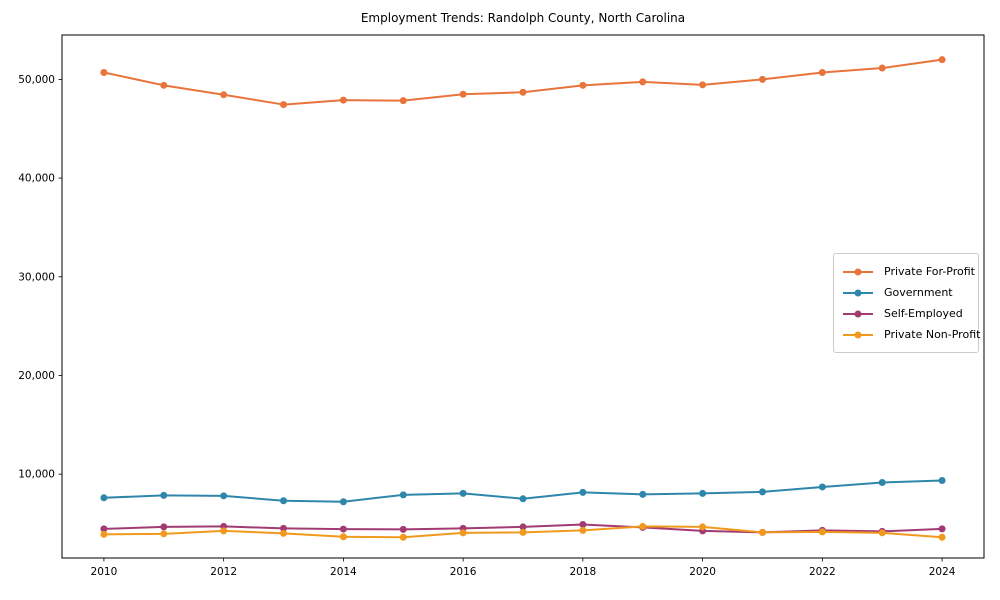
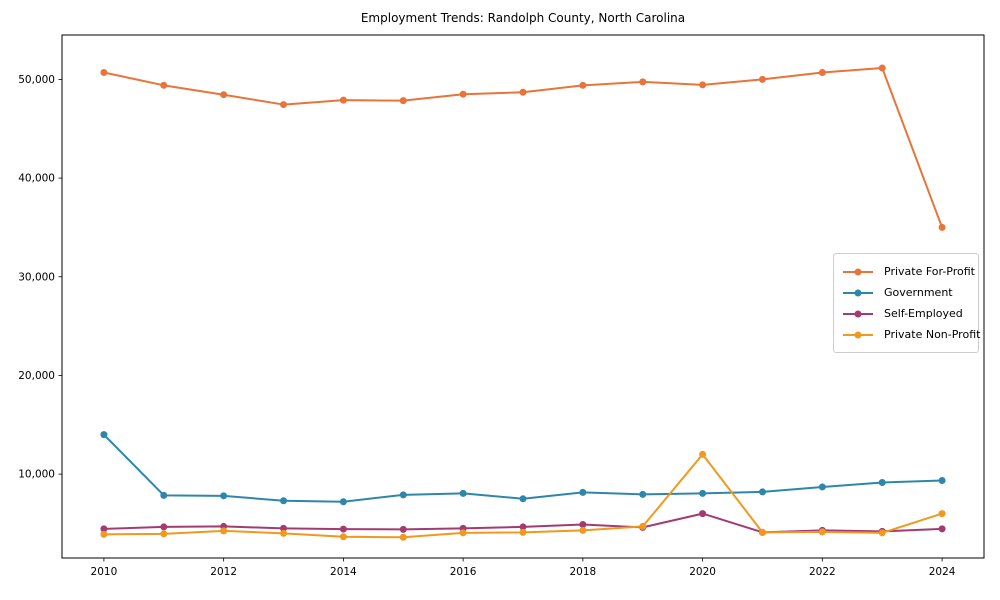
Government/2010: 8000 -> 14000
Self-Employed/2020: 4000 -> 6000
Private Non-Profit/2020: 5000 -> 12000
Private For-Profit/2024: 52000 -> 35000
Private Non-Profit/2024: 4000 -> 6000
